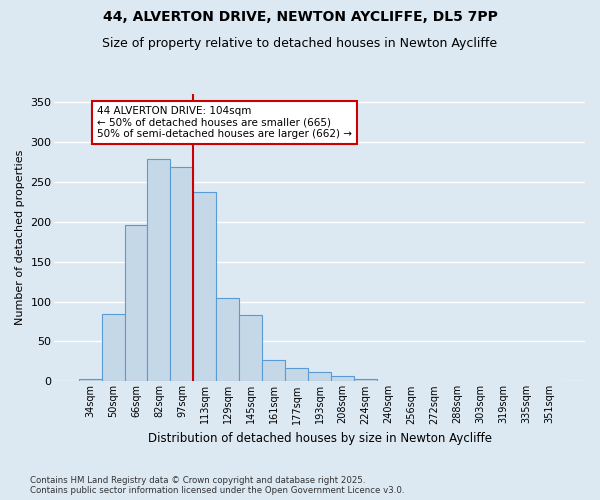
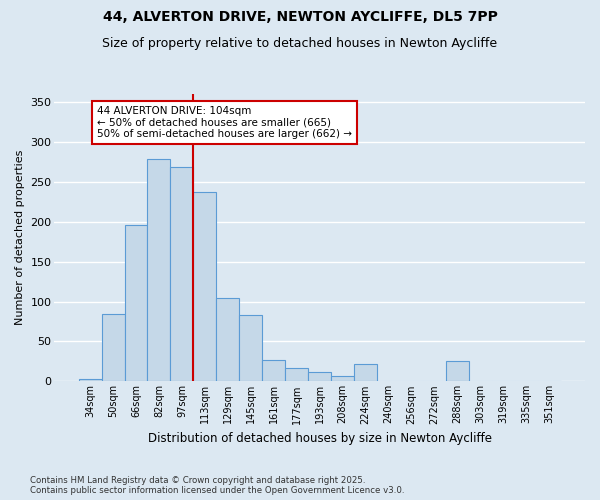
224sqm: 3 -> 22
288sqm: 1 -> 26
